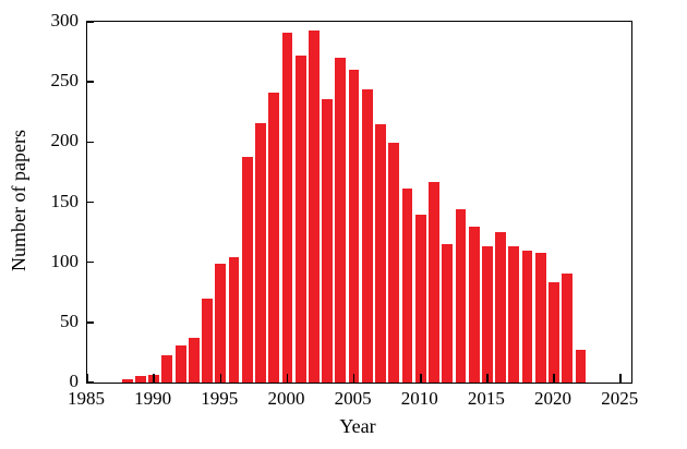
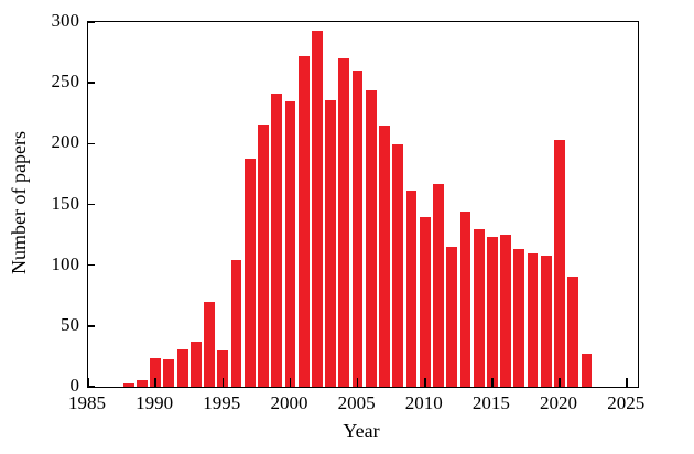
1990: 6 -> 24
1995: 99 -> 30
2000: 291 -> 235
2015: 113 -> 123
2020: 83 -> 203
